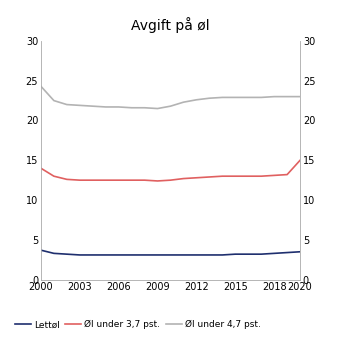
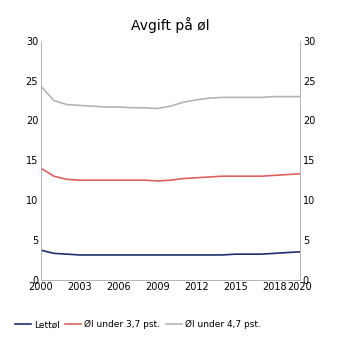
Øl under 3,7 pst./2020: 15.0 -> 13.3
